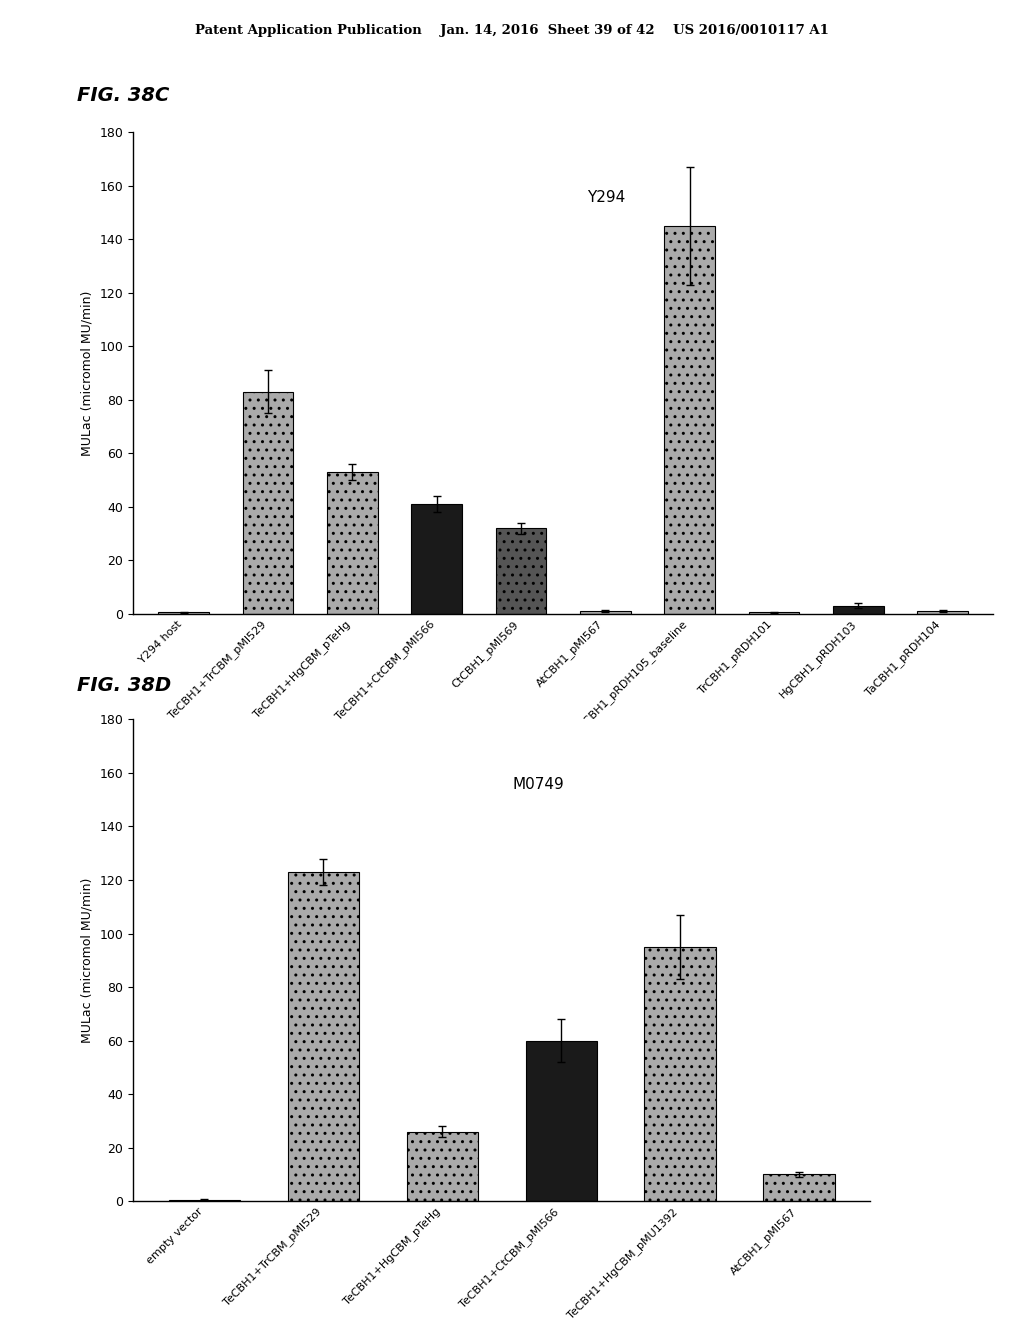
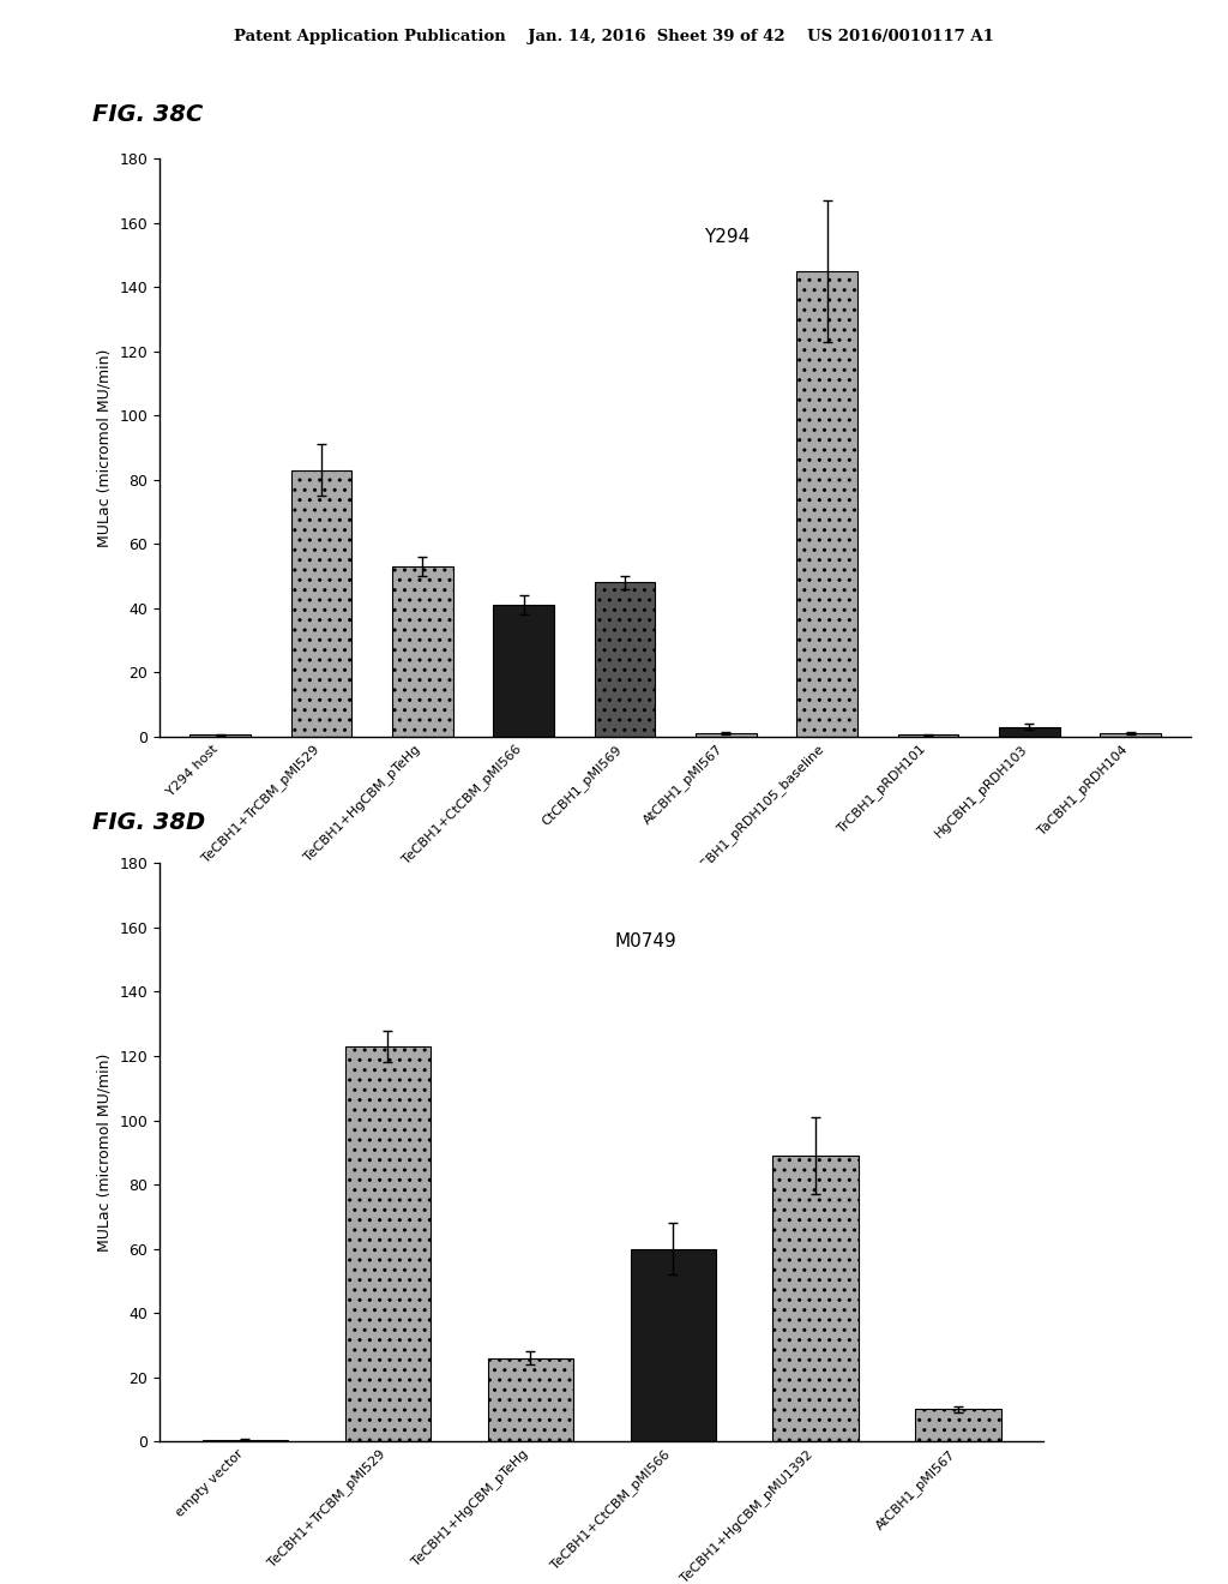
CtCBH1_pMI569: 32.0 -> 48.0
TeCBH1+HgCBM_pMU1392: 95.0 -> 89.0
